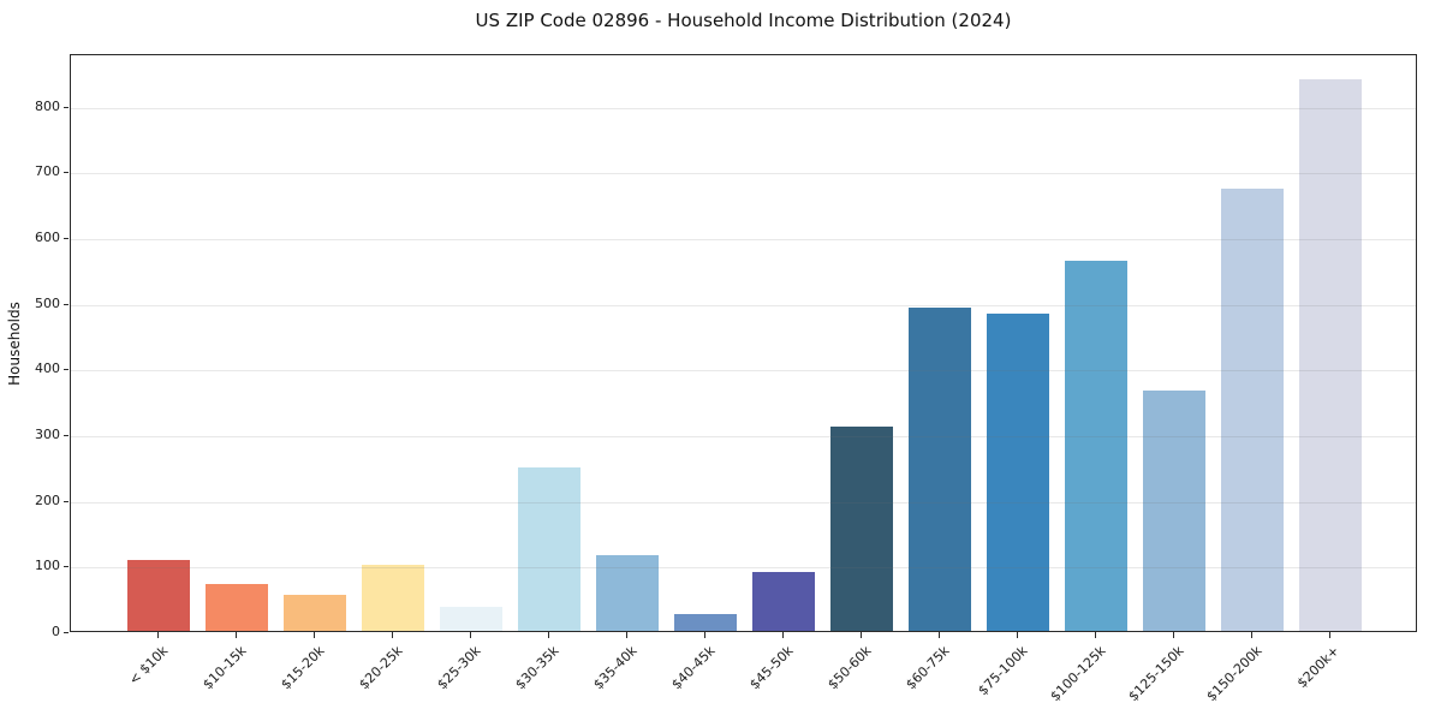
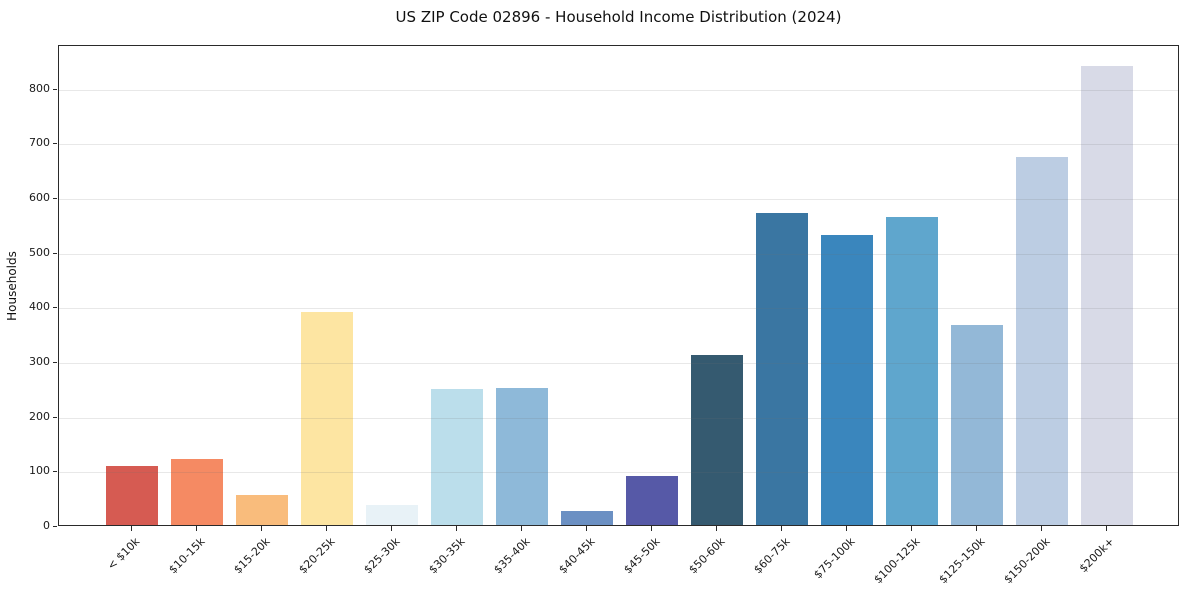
$10-15k: 70 -> 120
$20-25k: 100 -> 390
$35-40k: 120 -> 250
$60-75k: 490 -> 570
$75-100k: 480 -> 530
